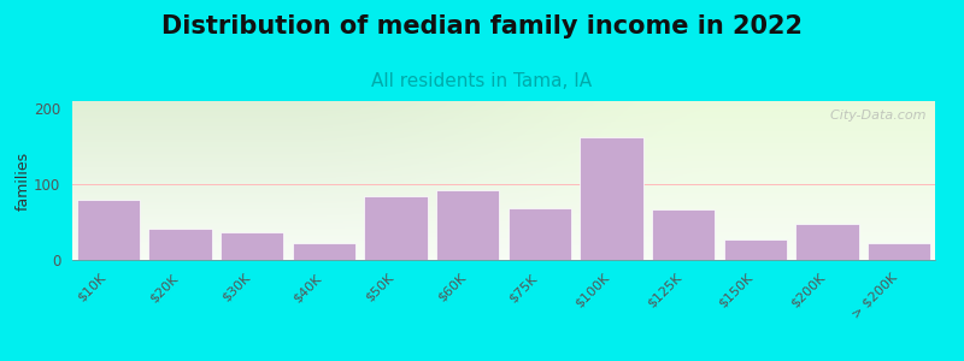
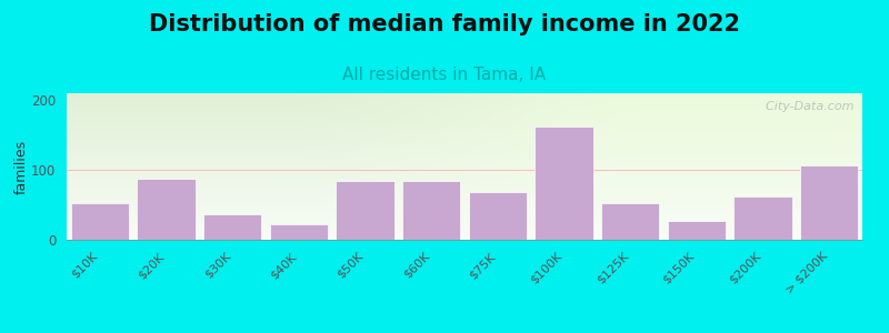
$10K: 80 -> 52
$20K: 42 -> 88
$60K: 92 -> 84
$125K: 67 -> 52
$200K: 47 -> 62
> $200K: 22 -> 106
